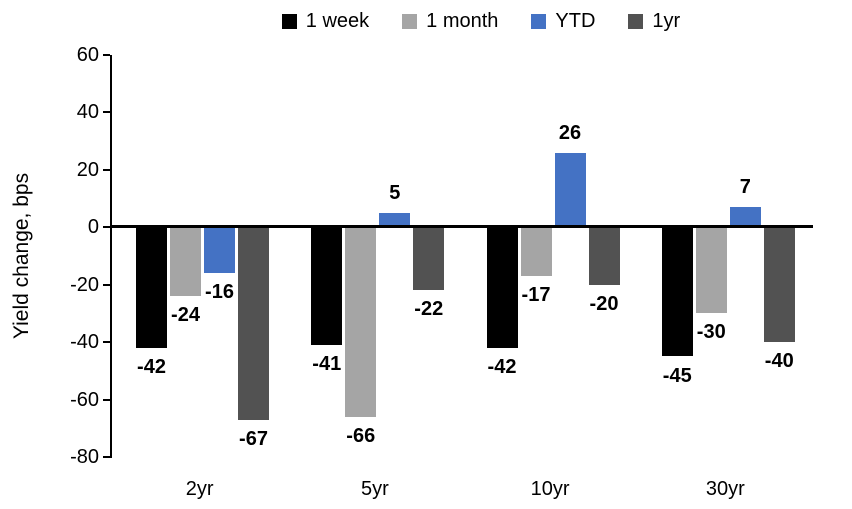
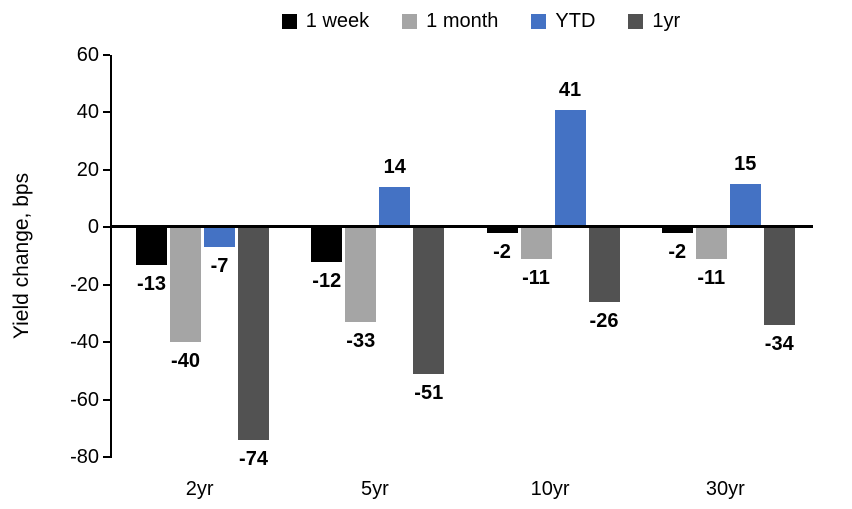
1 week/2yr: -42 -> -13
1 month/2yr: -24 -> -40
YTD/2yr: -16 -> -7
1yr/2yr: -67 -> -74
1 week/5yr: -41 -> -12
1 month/5yr: -66 -> -33
YTD/5yr: 5 -> 14
1yr/5yr: -22 -> -51
1 week/10yr: -42 -> -2
1 month/10yr: -17 -> -11
YTD/10yr: 26 -> 41
1yr/10yr: -20 -> -26
1 week/30yr: -45 -> -2
1 month/30yr: -30 -> -11
YTD/30yr: 7 -> 15
1yr/30yr: -40 -> -34
